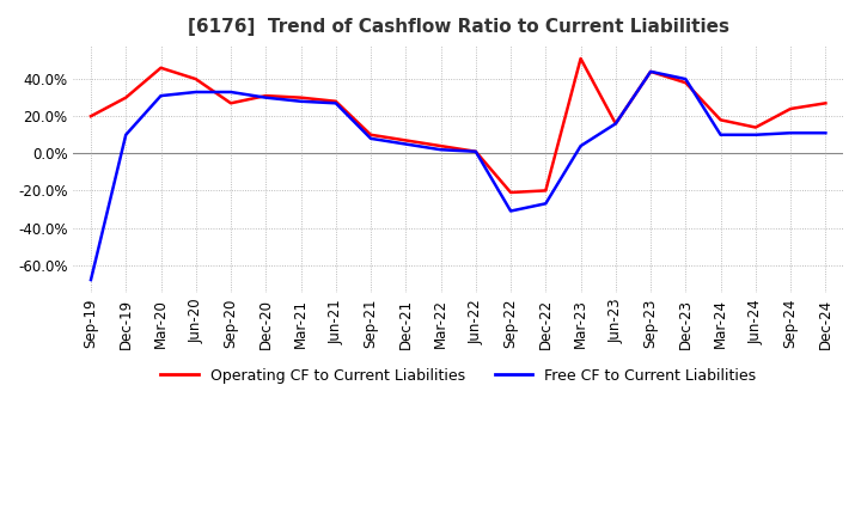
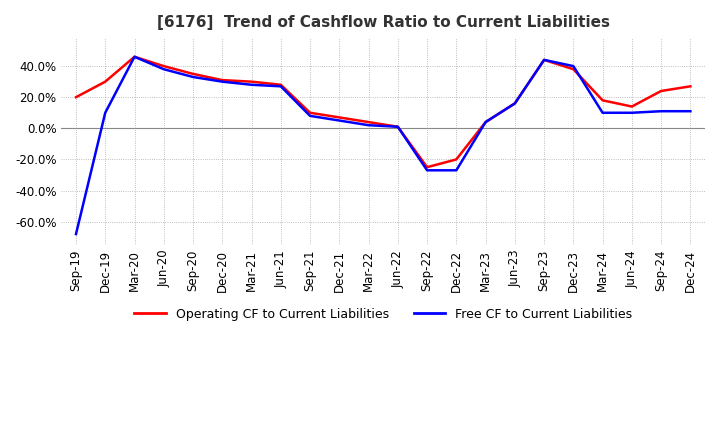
Free CF to Current Liabilities/Mar-20: 31% -> 46%
Free CF to Current Liabilities/Jun-20: 33% -> 38%
Operating CF to Current Liabilities/Sep-20: 27% -> 35%
Operating CF to Current Liabilities/Sep-22: -21% -> -25%
Free CF to Current Liabilities/Sep-22: -31% -> -27%
Operating CF to Current Liabilities/Mar-23: 51% -> 4%
